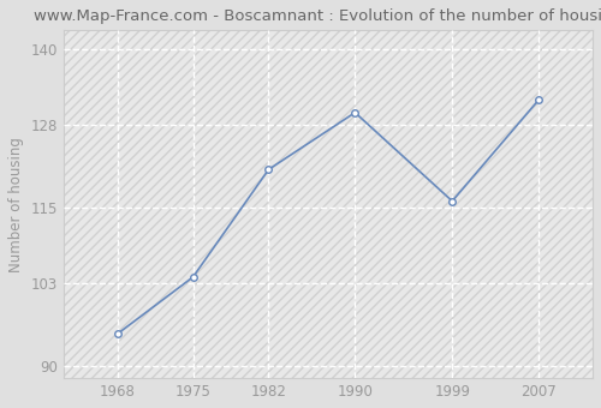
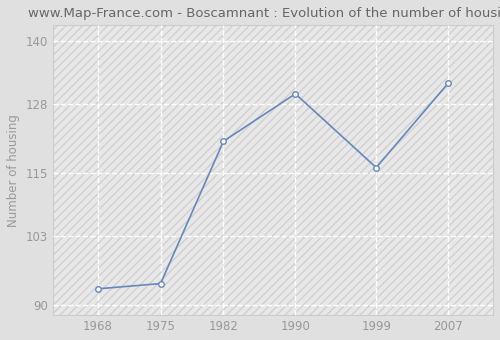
1968: 95 -> 93
1975: 104 -> 94
